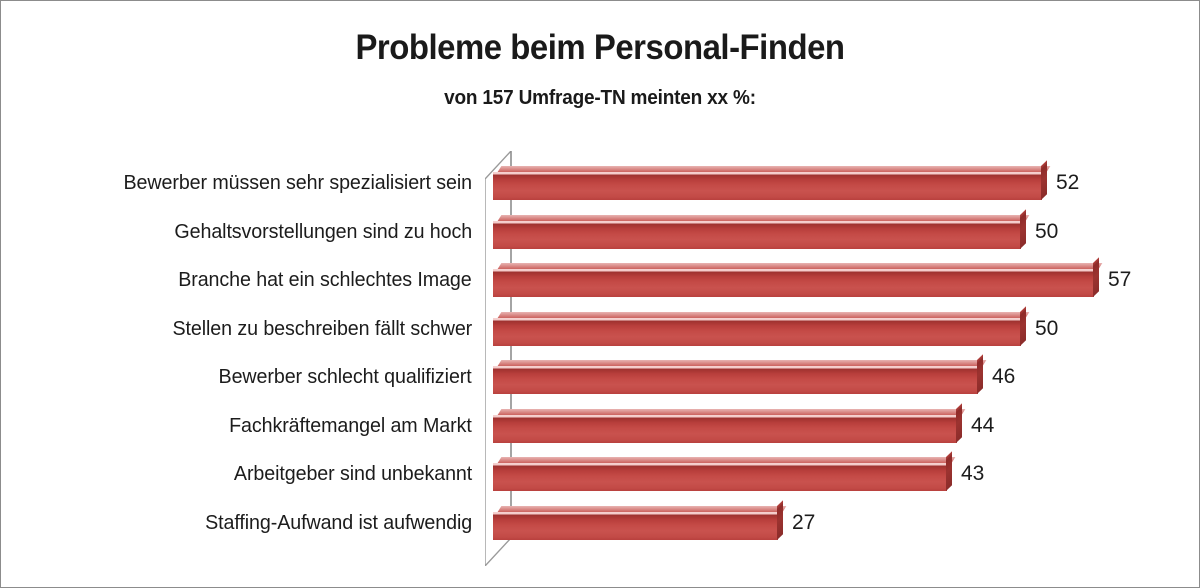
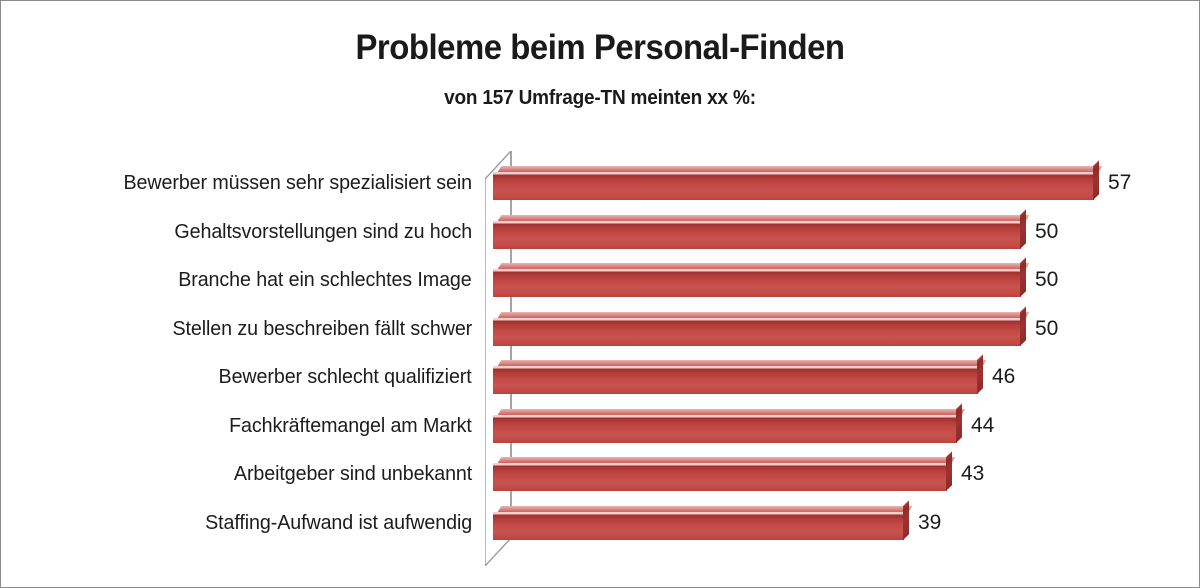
Bewerber müssen sehr spezialisiert sein: 52 -> 57
Branche hat ein schlechtes Image: 57 -> 50
Staffing-Aufwand ist aufwendig: 27 -> 39
